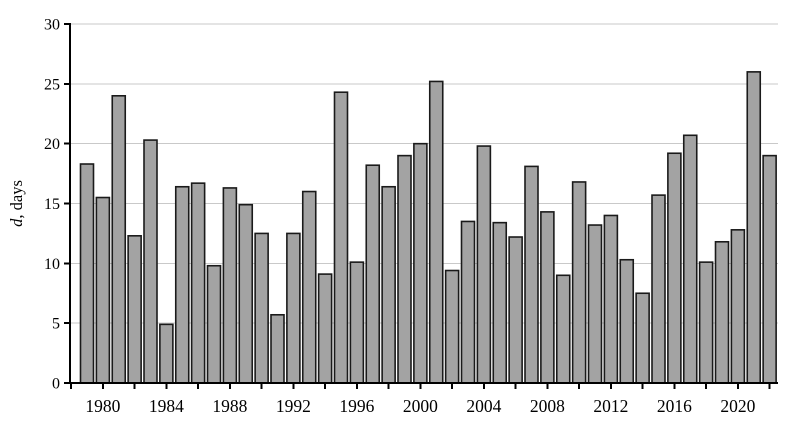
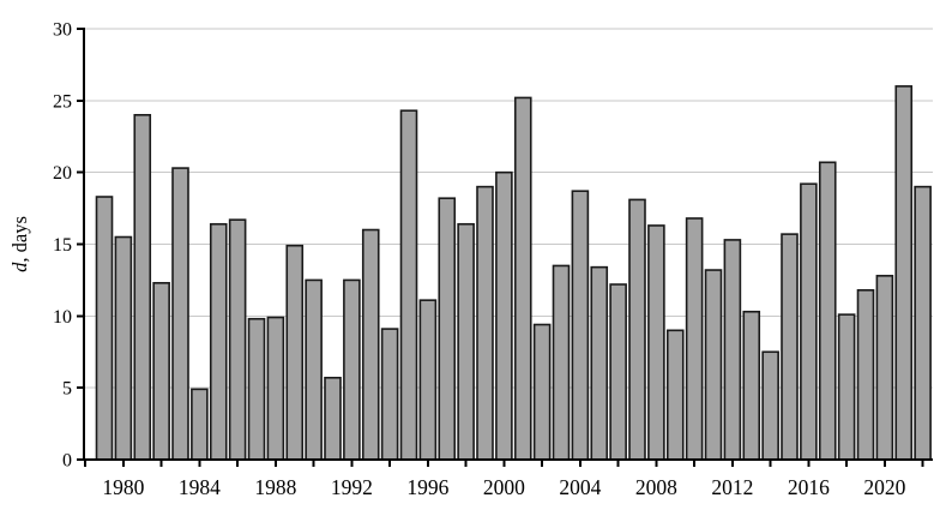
1988: 16.3 -> 9.9
1996: 10.1 -> 11.1
2004: 19.8 -> 18.7
2008: 14.3 -> 16.3
2012: 14.0 -> 15.3
